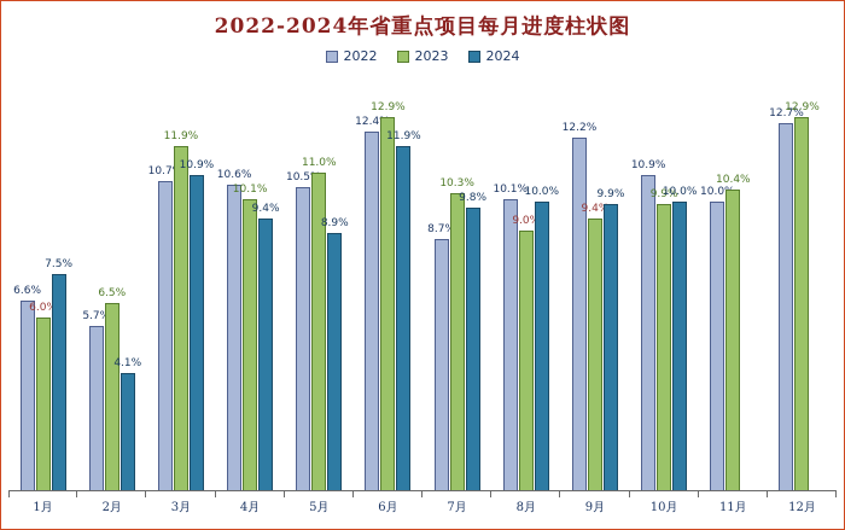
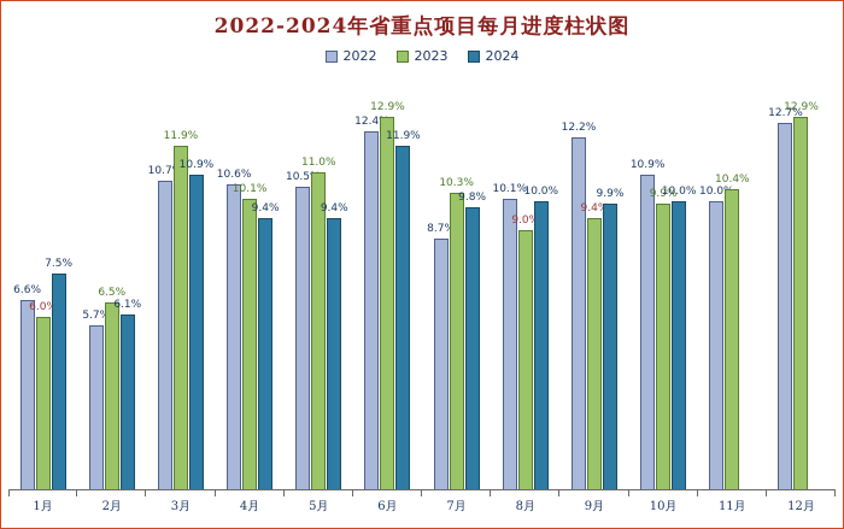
2024/2月: 4.1% -> 6.1%
2024/5月: 8.9% -> 9.4%
